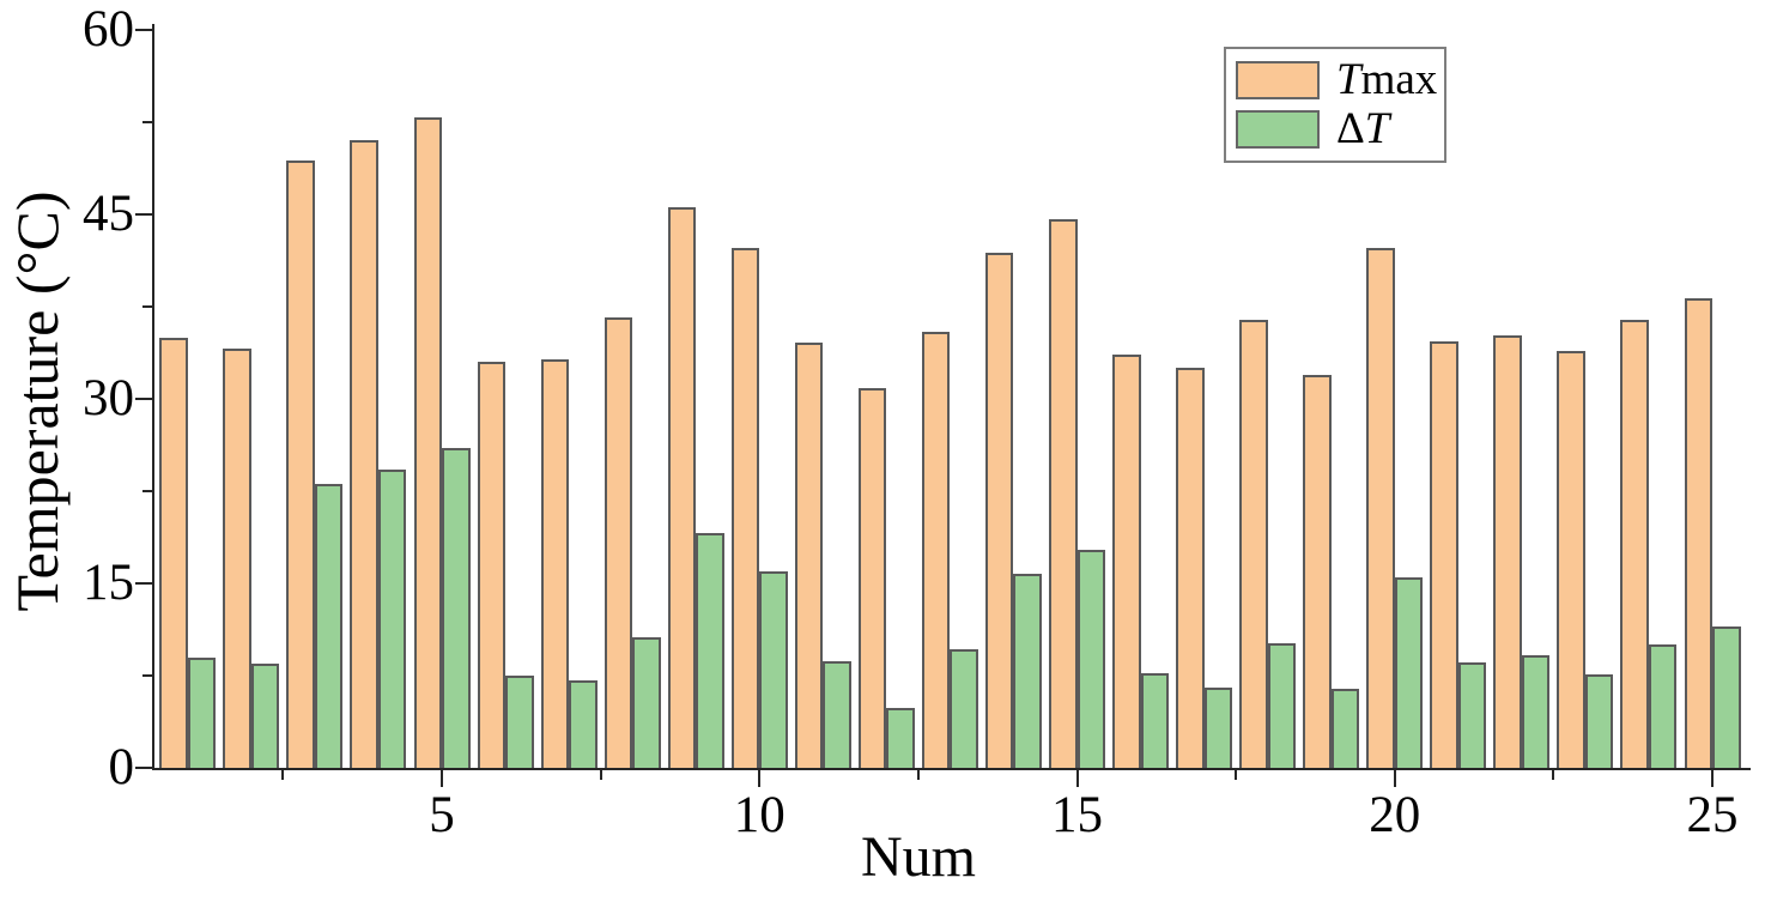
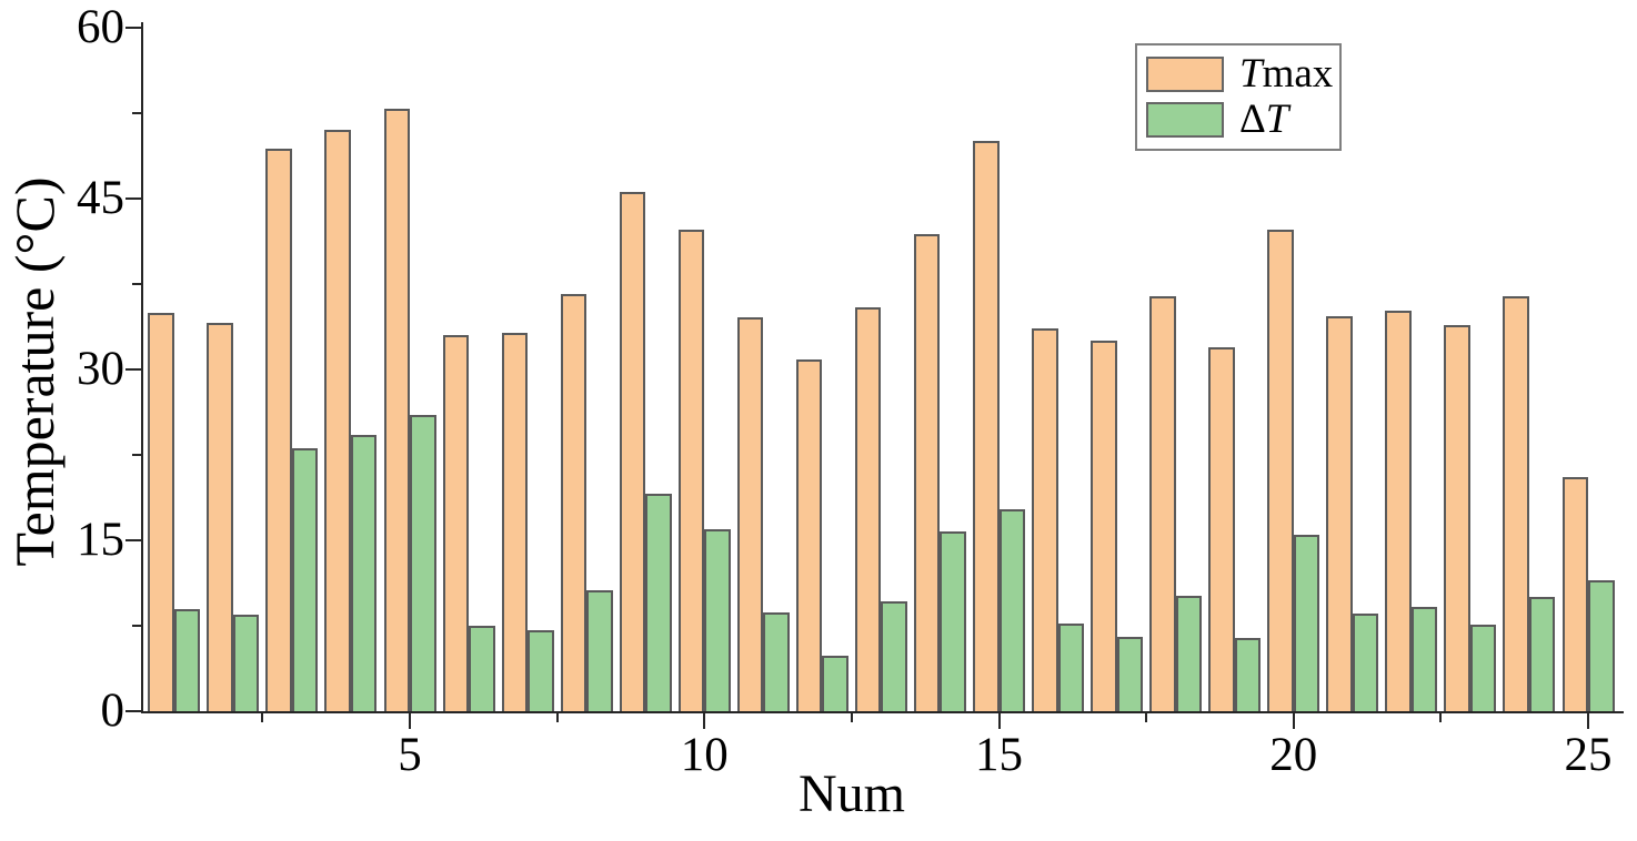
Tmax/15: 44.6 -> 50.1
Tmax/25: 38.2 -> 20.6
